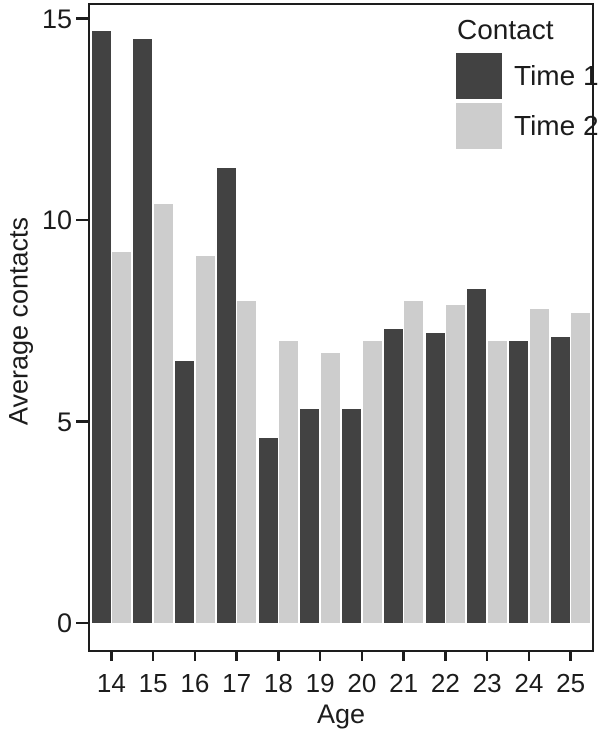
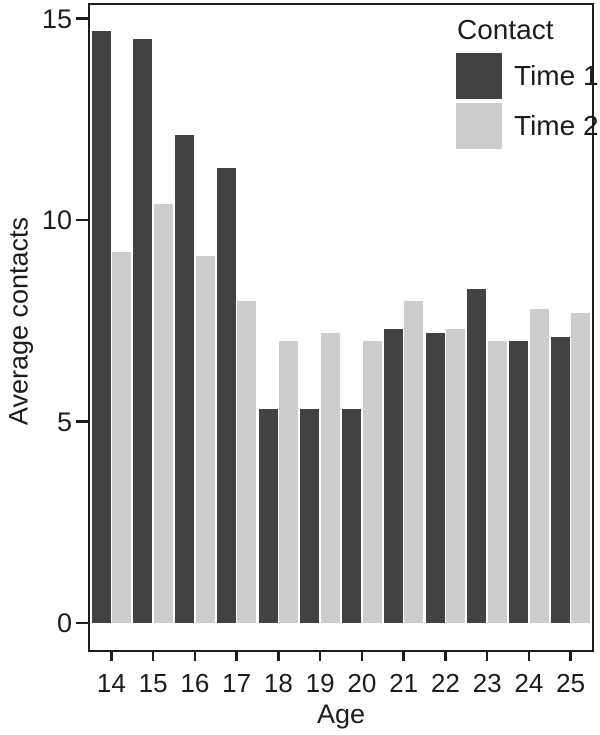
Time 1/16: 6.5 -> 12.1
Time 1/18: 4.6 -> 5.3
Time 2/19: 6.7 -> 7.2
Time 2/22: 7.9 -> 7.3
